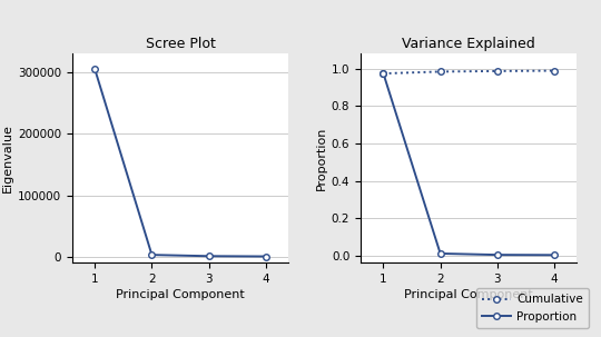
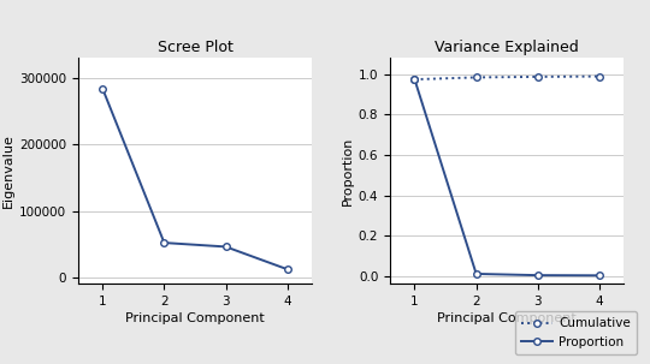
Scree Plot/1: 305000 -> 284000
Scree Plot/2: 3000 -> 52000
Scree Plot/3: 1000 -> 46000
Scree Plot/4: 0 -> 12000
